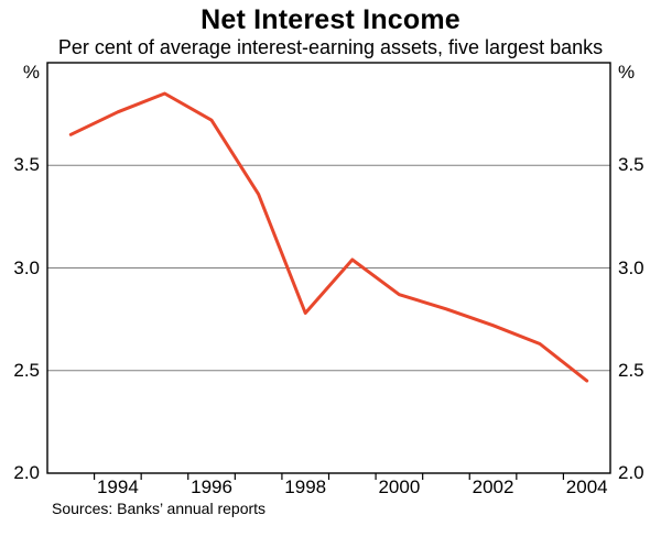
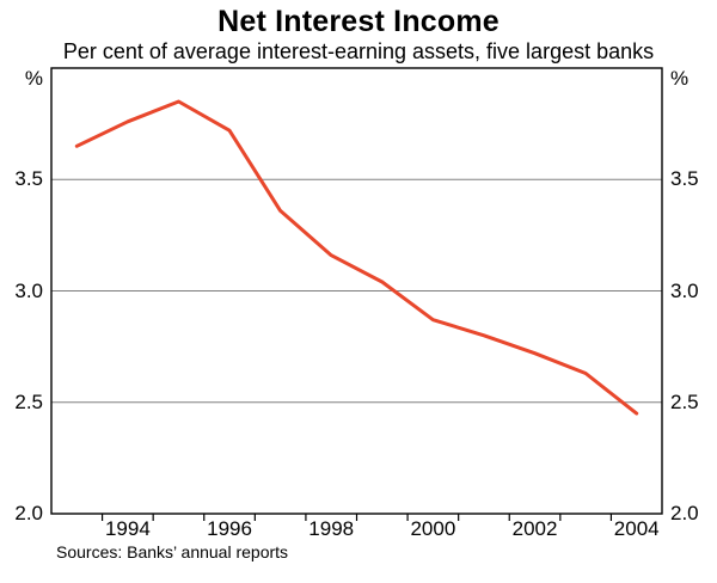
1998: 2.78 -> 3.16
